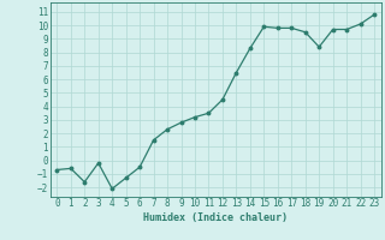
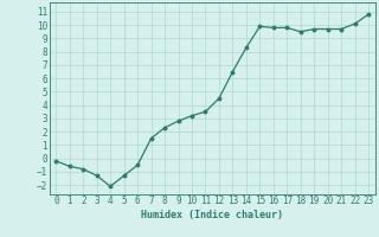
0: -0.7 -> -0.2
2: -1.6 -> -0.8
3: -0.2 -> -1.3
19: 8.4 -> 9.7
